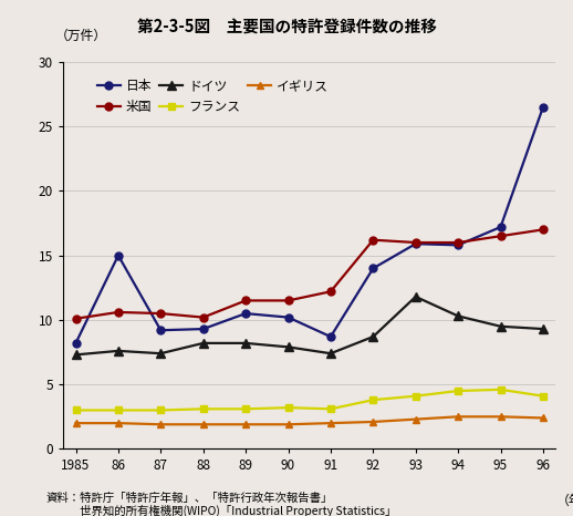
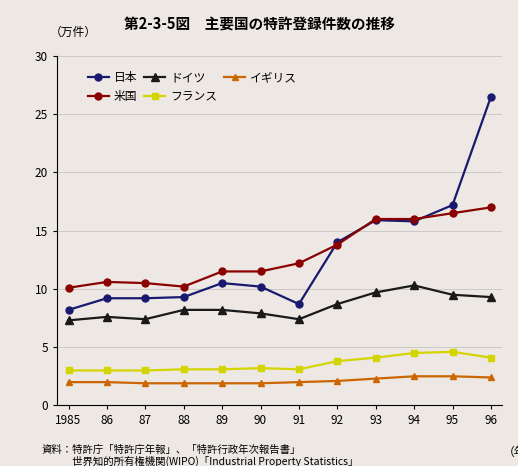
日本/86: 15.0 -> 9.2
米国/92: 16.2 -> 13.8
ドイツ/93: 11.8 -> 9.7
